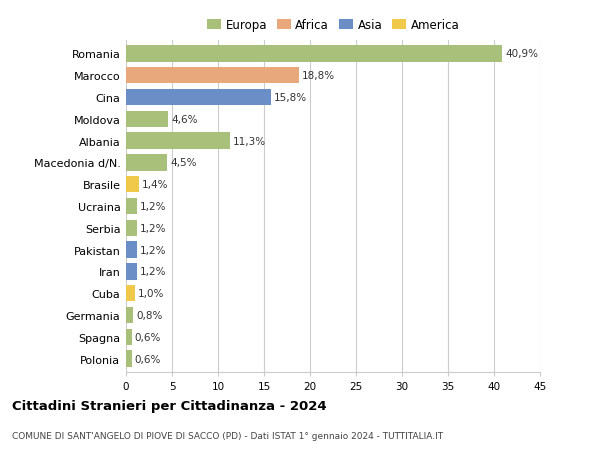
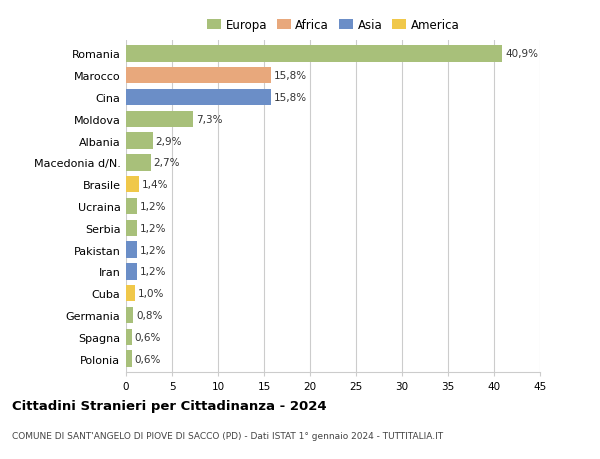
Marocco: 18,8% -> 15,8%
Moldova: 4,6% -> 7,3%
Albania: 11,3% -> 2,9%
Macedonia d/N.: 4,5% -> 2,7%
